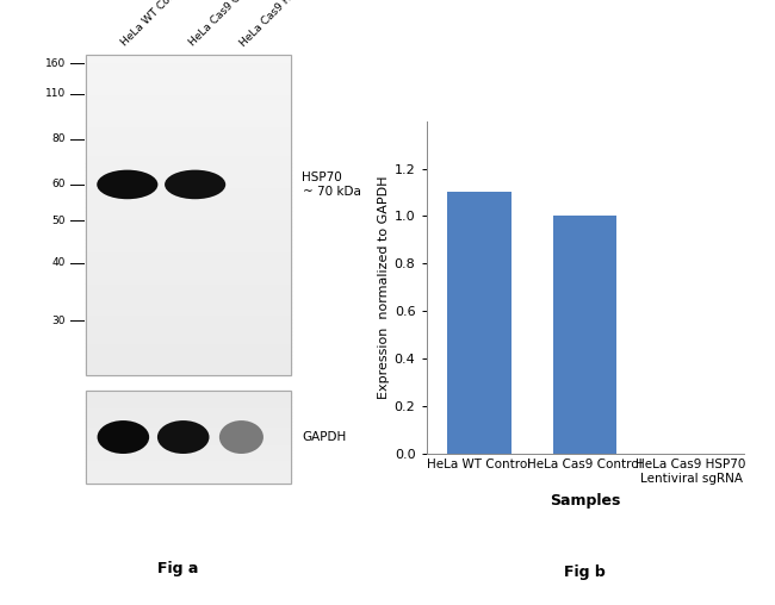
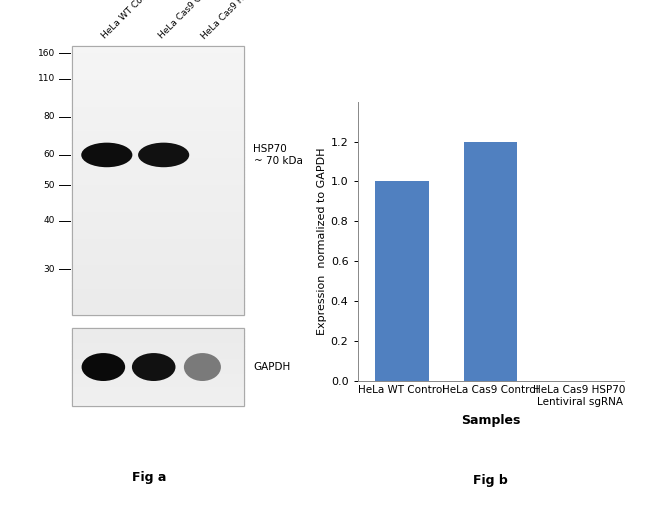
HeLa WT Control: 1.1 -> 1.0
HeLa Cas9 Control: 1.0 -> 1.2
